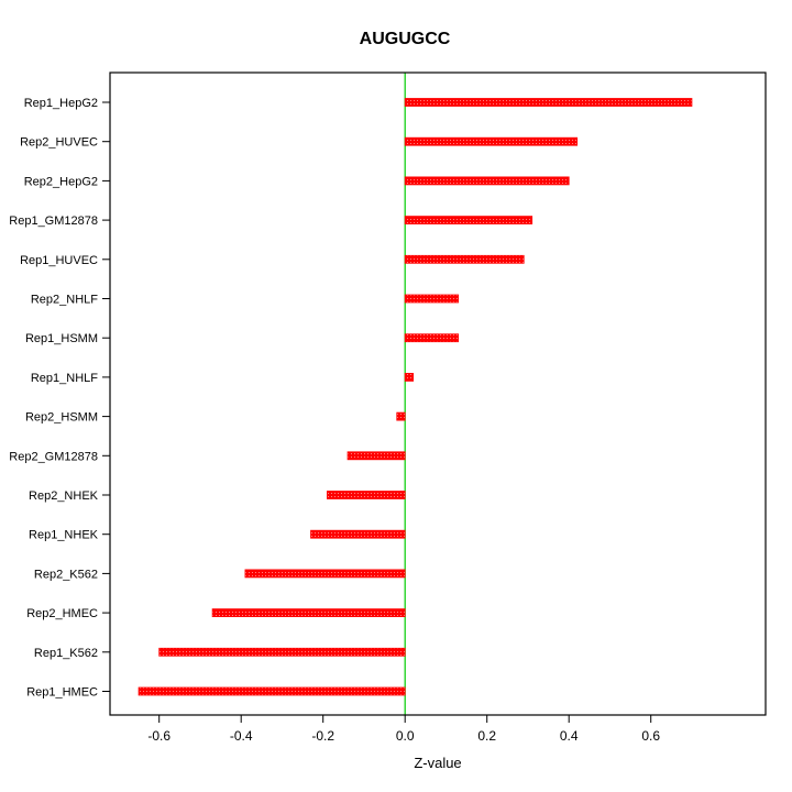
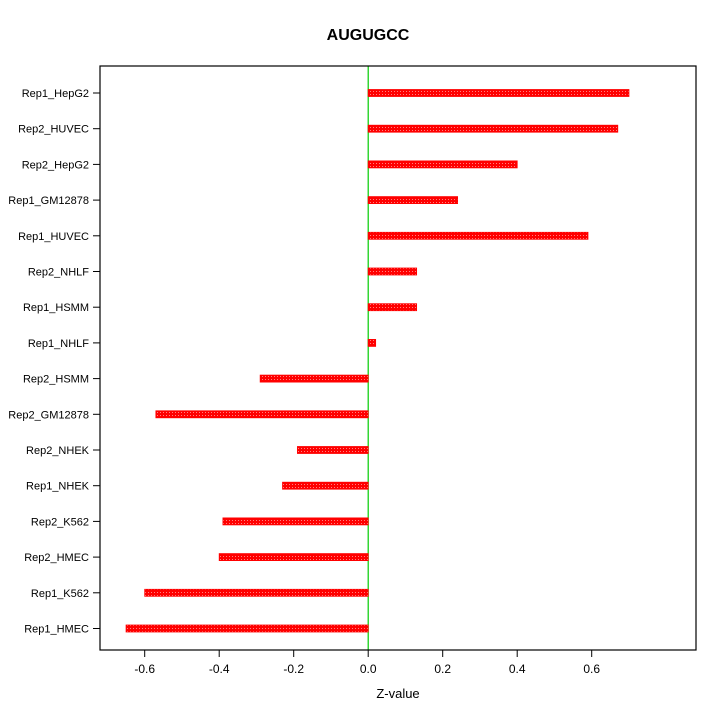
Rep2_HUVEC: 0.42 -> 0.67
Rep1_GM12878: 0.31 -> 0.24
Rep1_HUVEC: 0.29 -> 0.59
Rep2_HSMM: -0.02 -> -0.29
Rep2_GM12878: -0.14 -> -0.57
Rep2_HMEC: -0.47 -> -0.40
